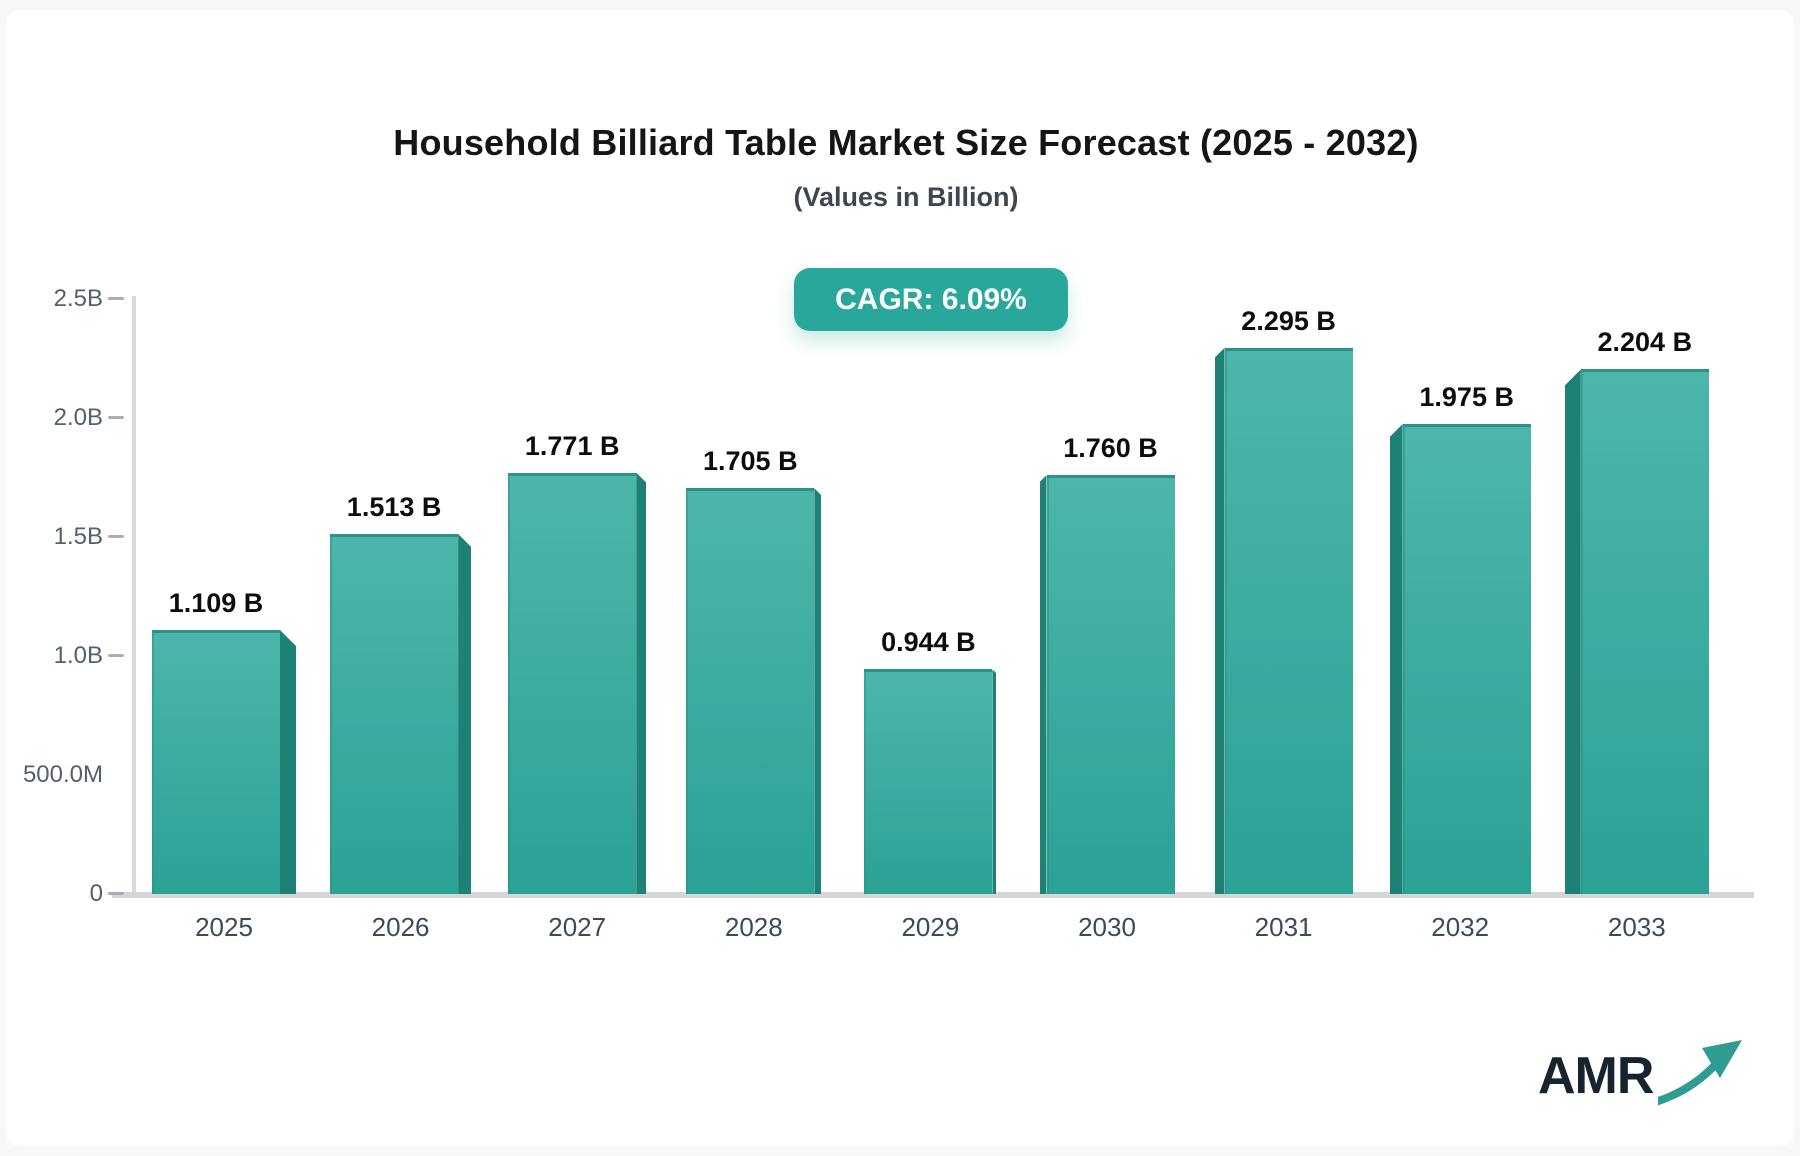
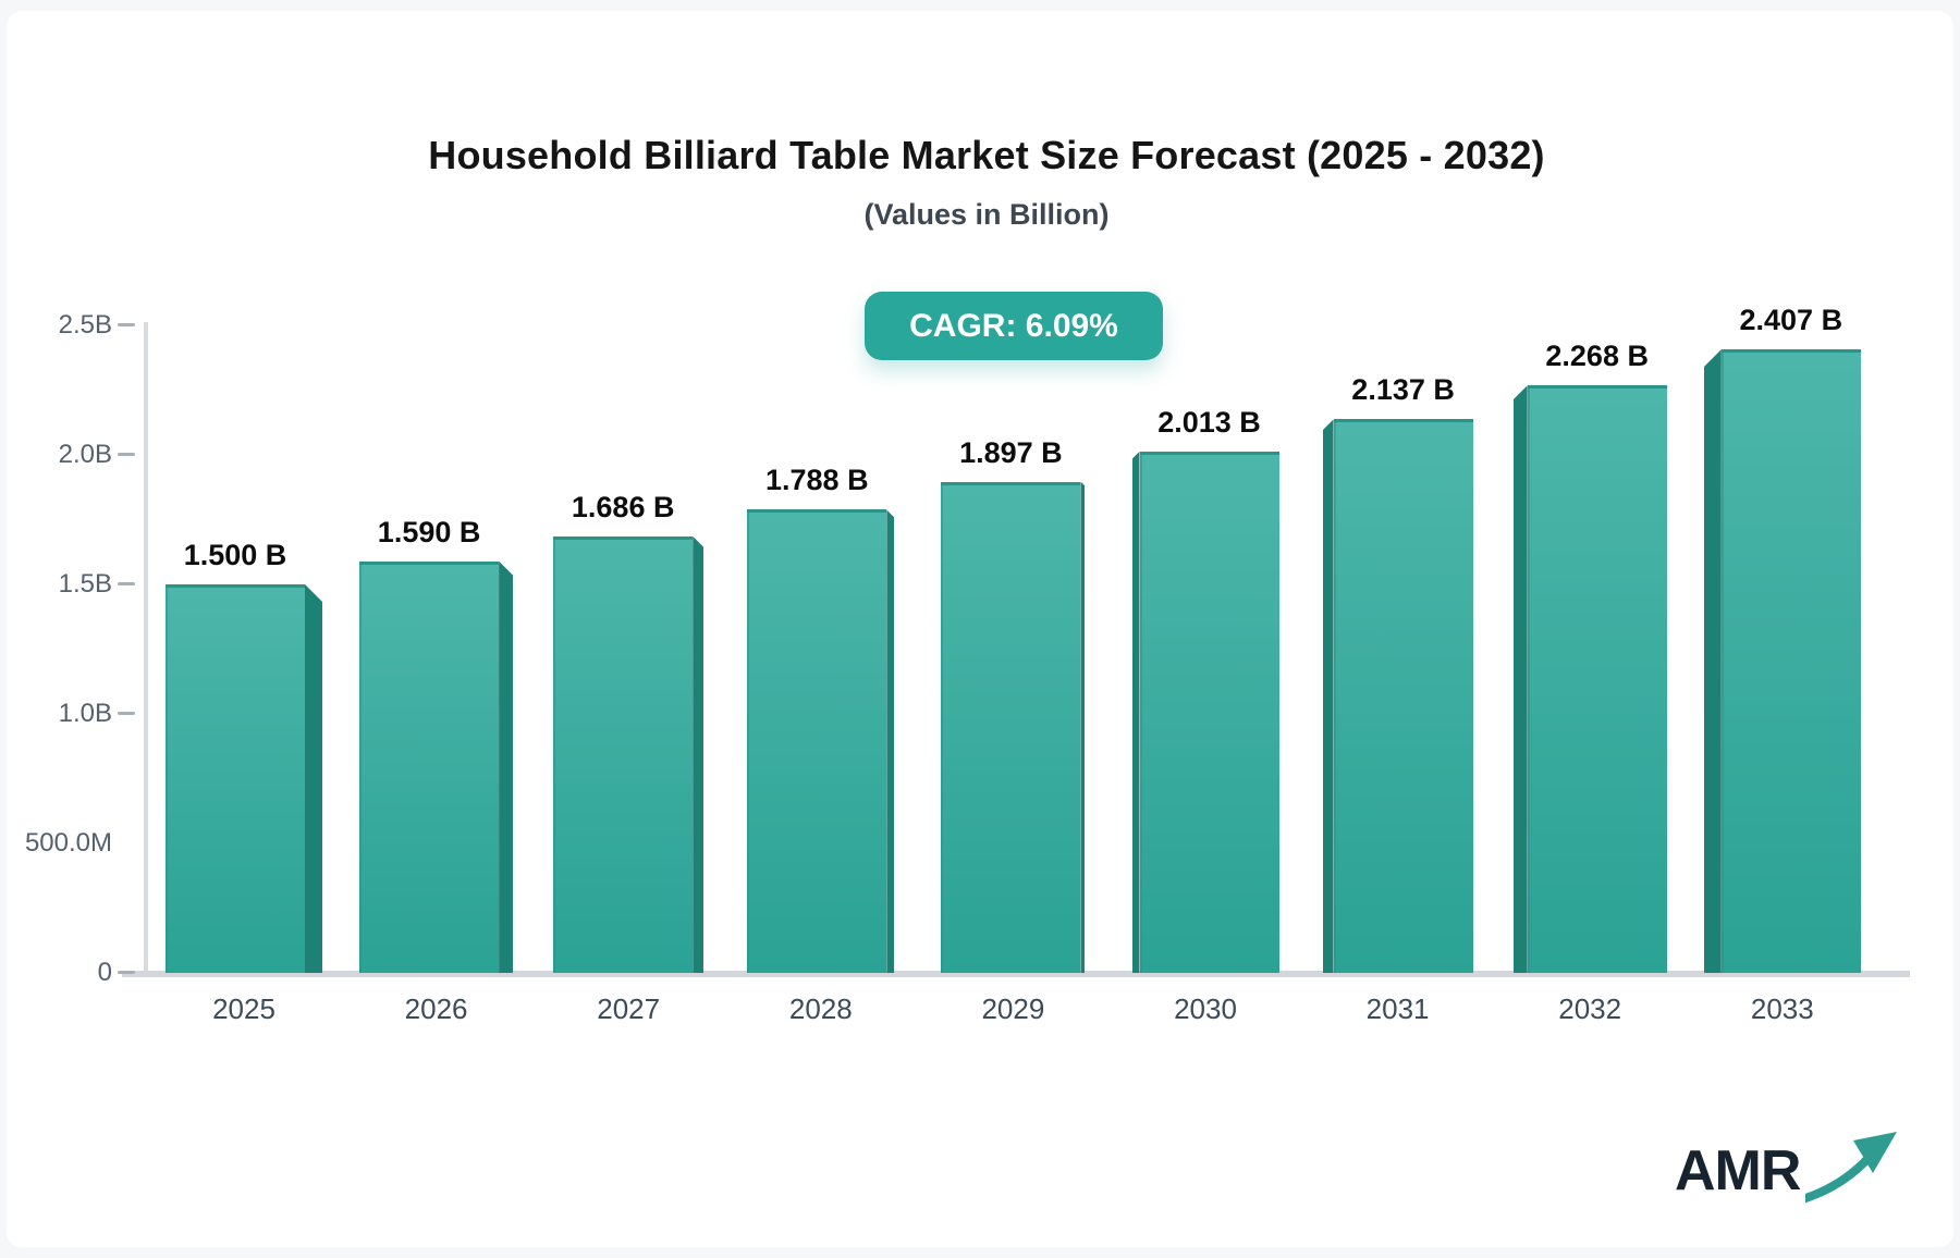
2025: 1.109 -> 1.500
2026: 1.513 -> 1.590
2027: 1.771 -> 1.686
2028: 1.705 -> 1.788
2029: 0.944 -> 1.897
2030: 1.760 -> 2.013
2031: 2.295 -> 2.137
2032: 1.975 -> 2.268
2033: 2.204 -> 2.407
